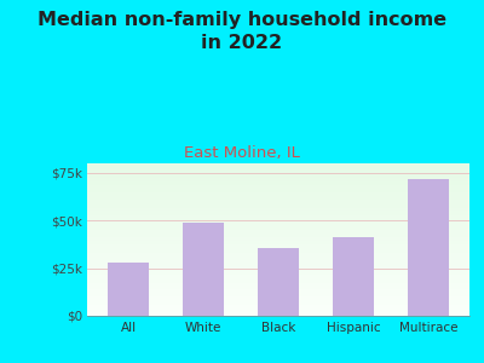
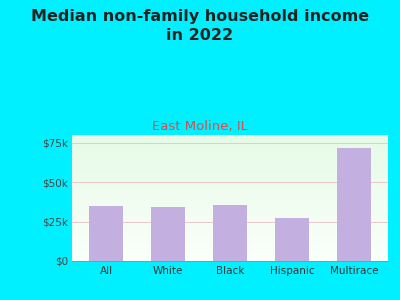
All: $28k -> $35k
White: $49k -> $34k
Hispanic: $41k -> $27k
